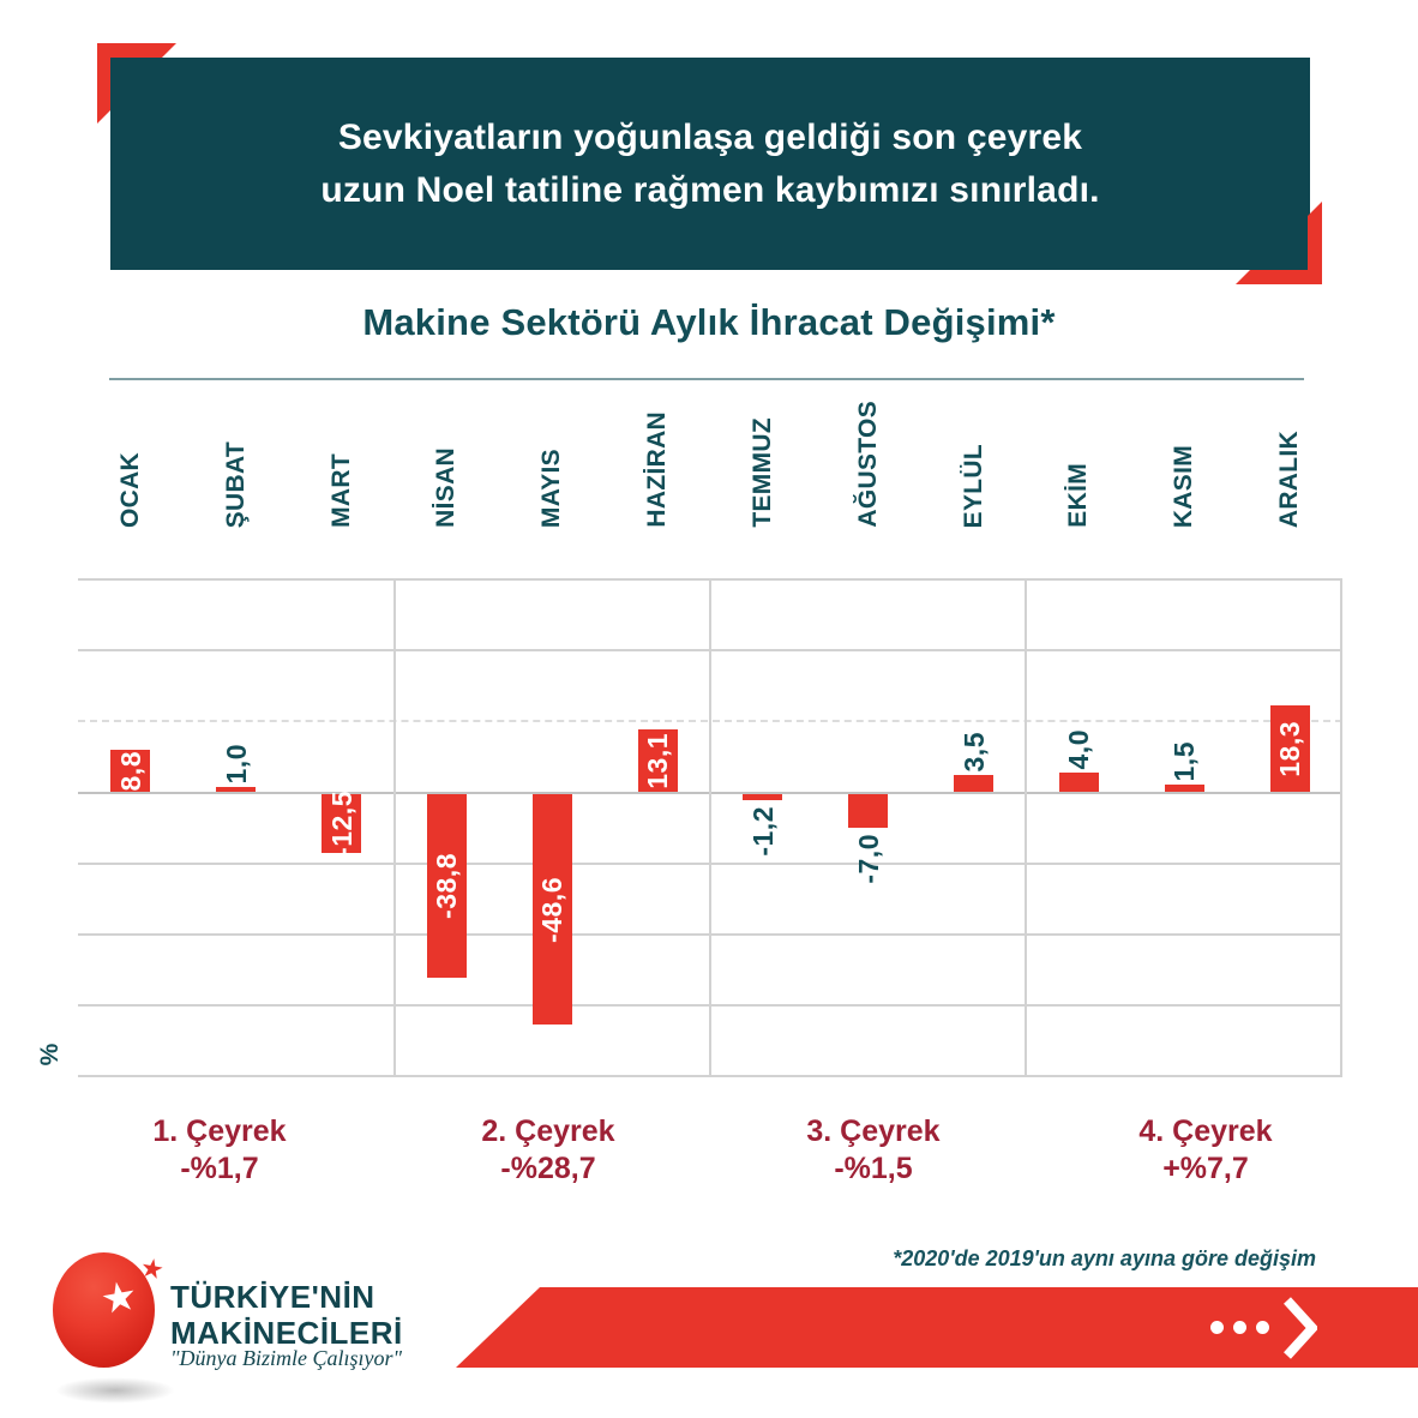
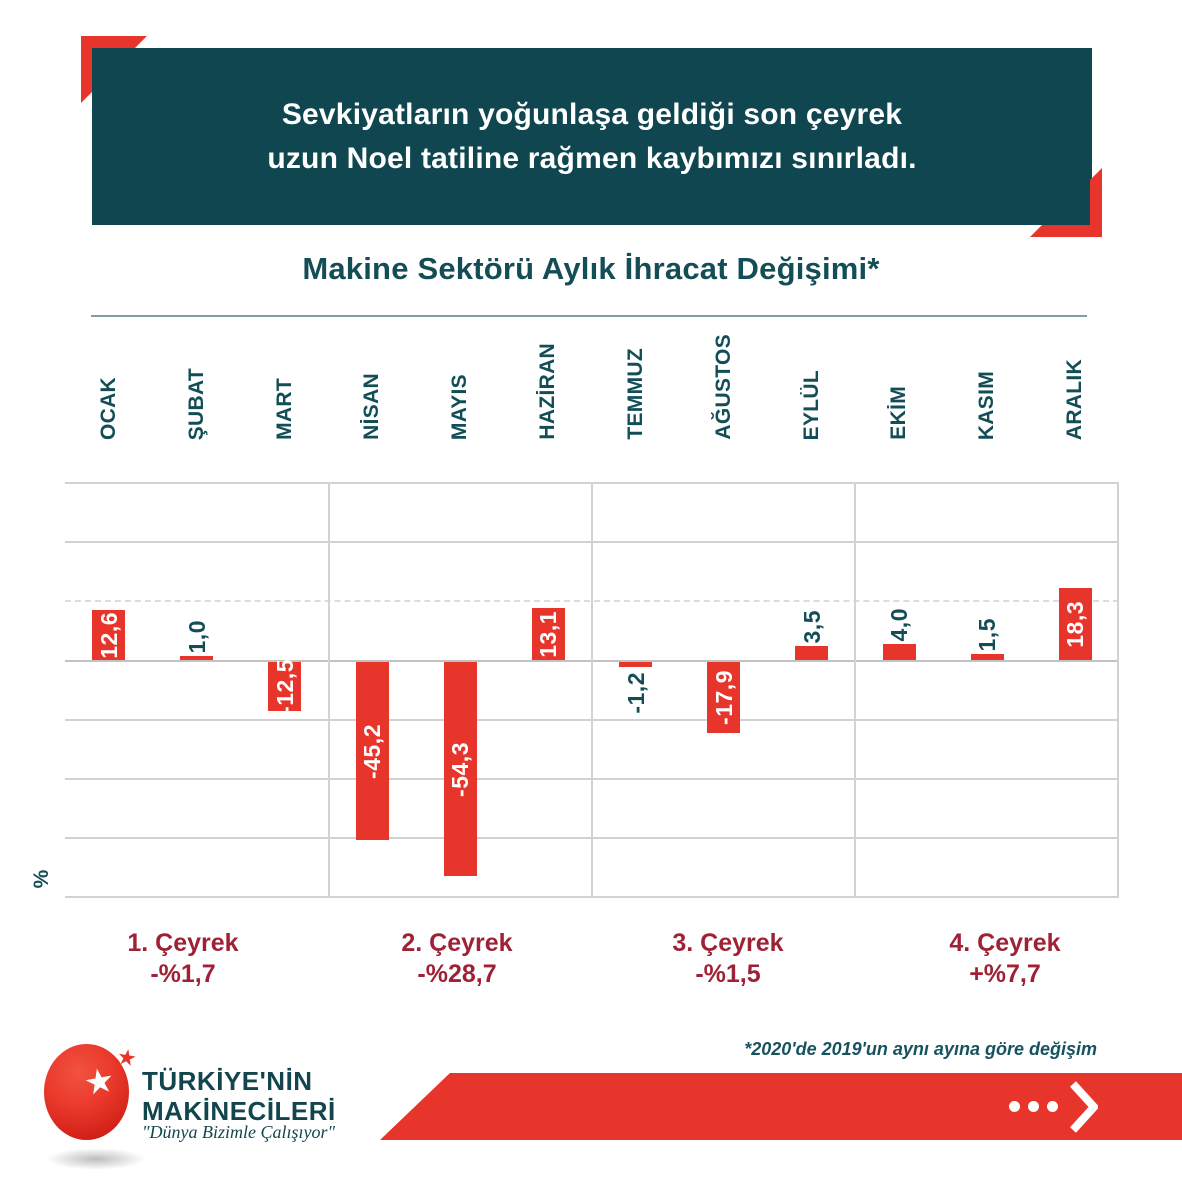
OCAK: 8,8 -> 12,6
NİSAN: -38,8 -> -45,2
MAYIS: -48,6 -> -54,3
AĞUSTOS: -7,0 -> -17,9
